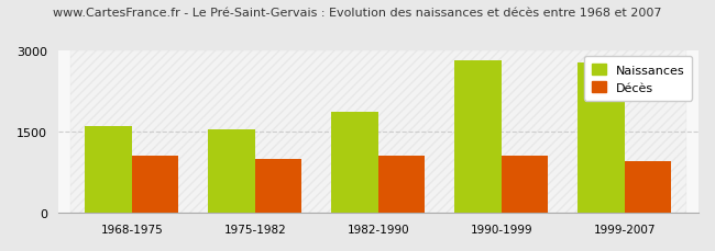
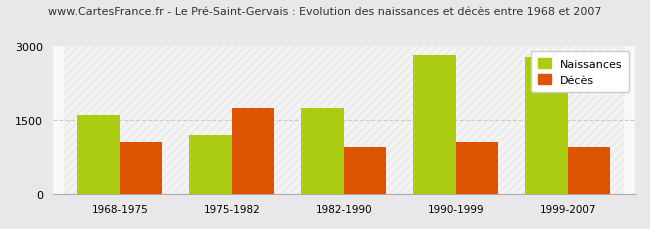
Naissances/1975-1982: 1540 -> 1200
Décès/1975-1982: 990 -> 1750
Naissances/1982-1990: 1870 -> 1750
Décès/1982-1990: 1060 -> 950
